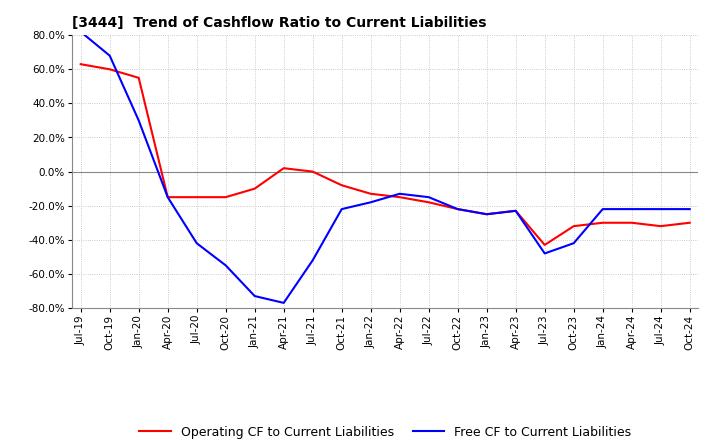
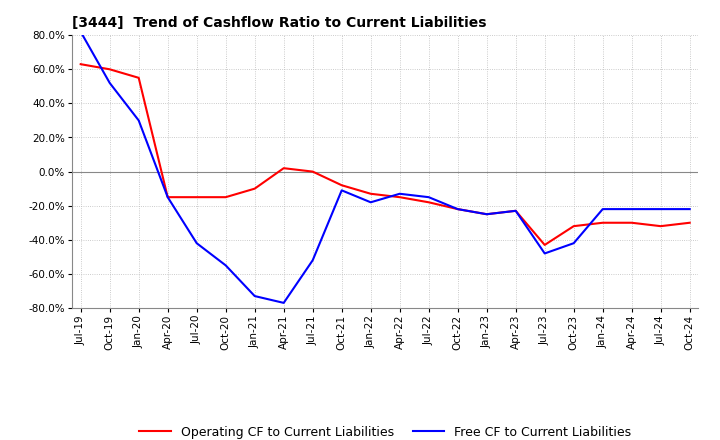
Free CF to Current Liabilities/Oct-19: 68% -> 52%
Free CF to Current Liabilities/Oct-21: -22% -> -11%
